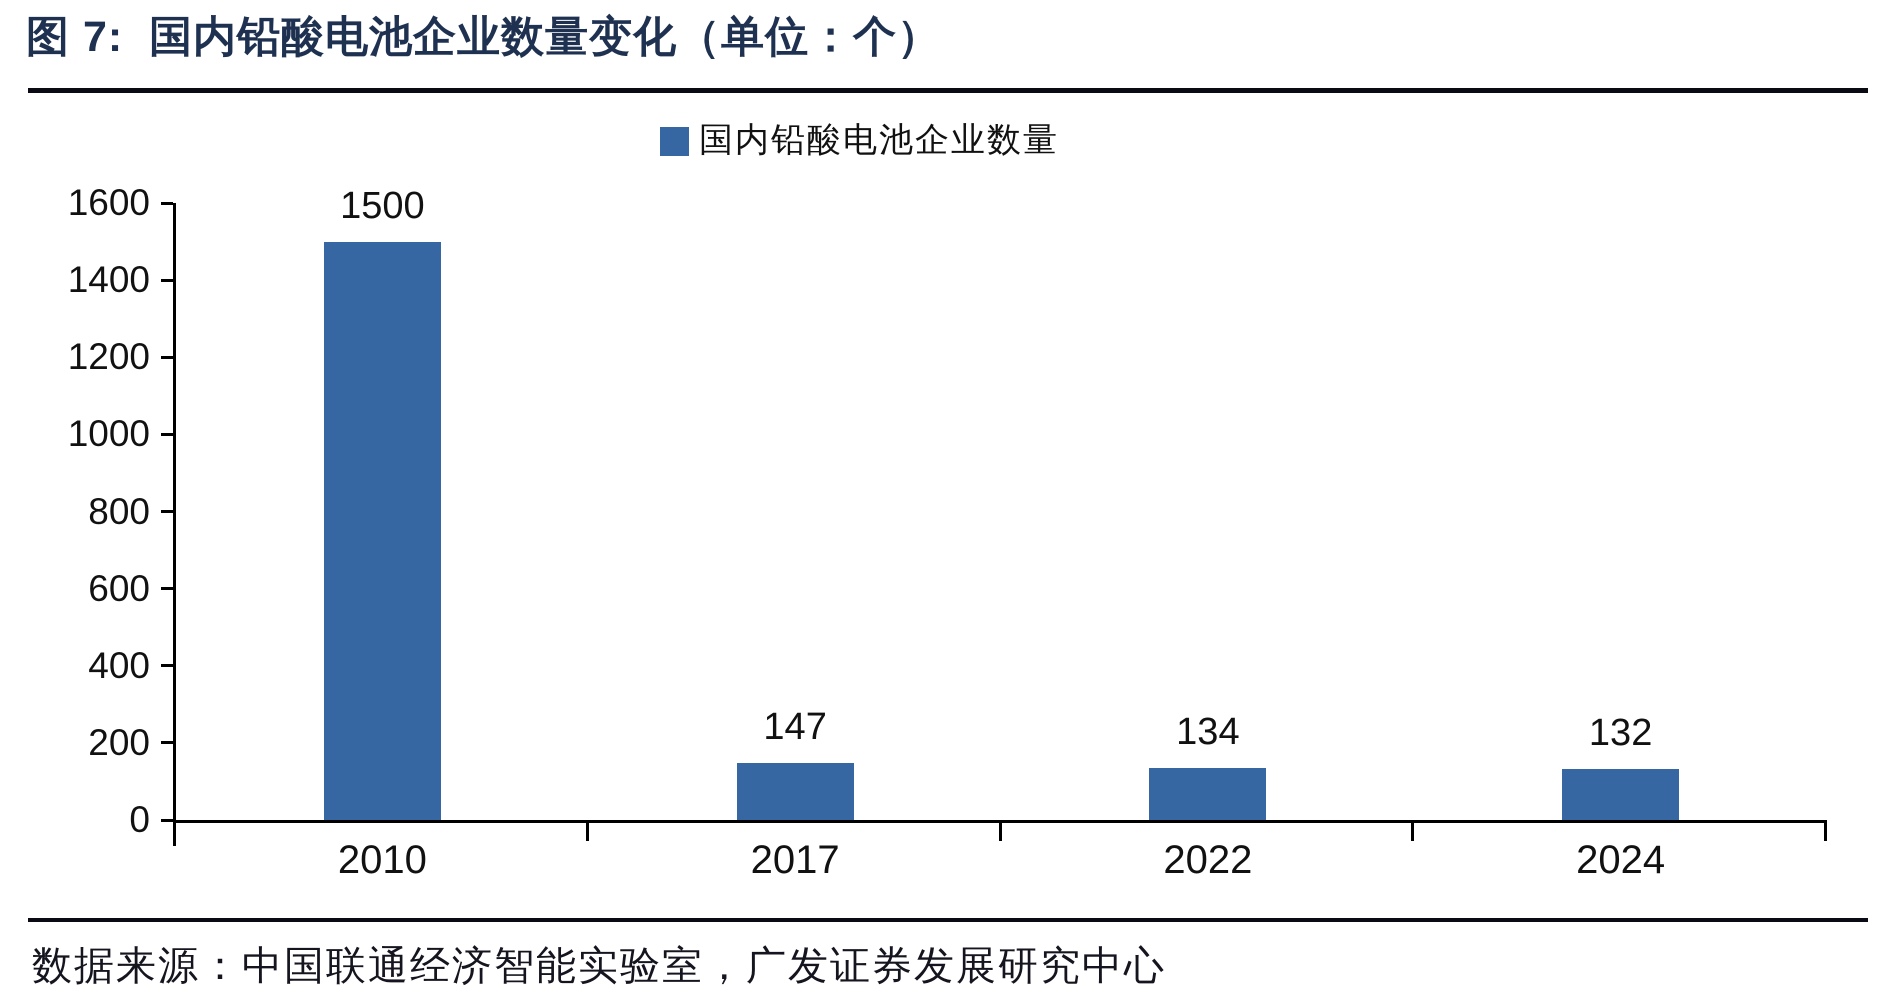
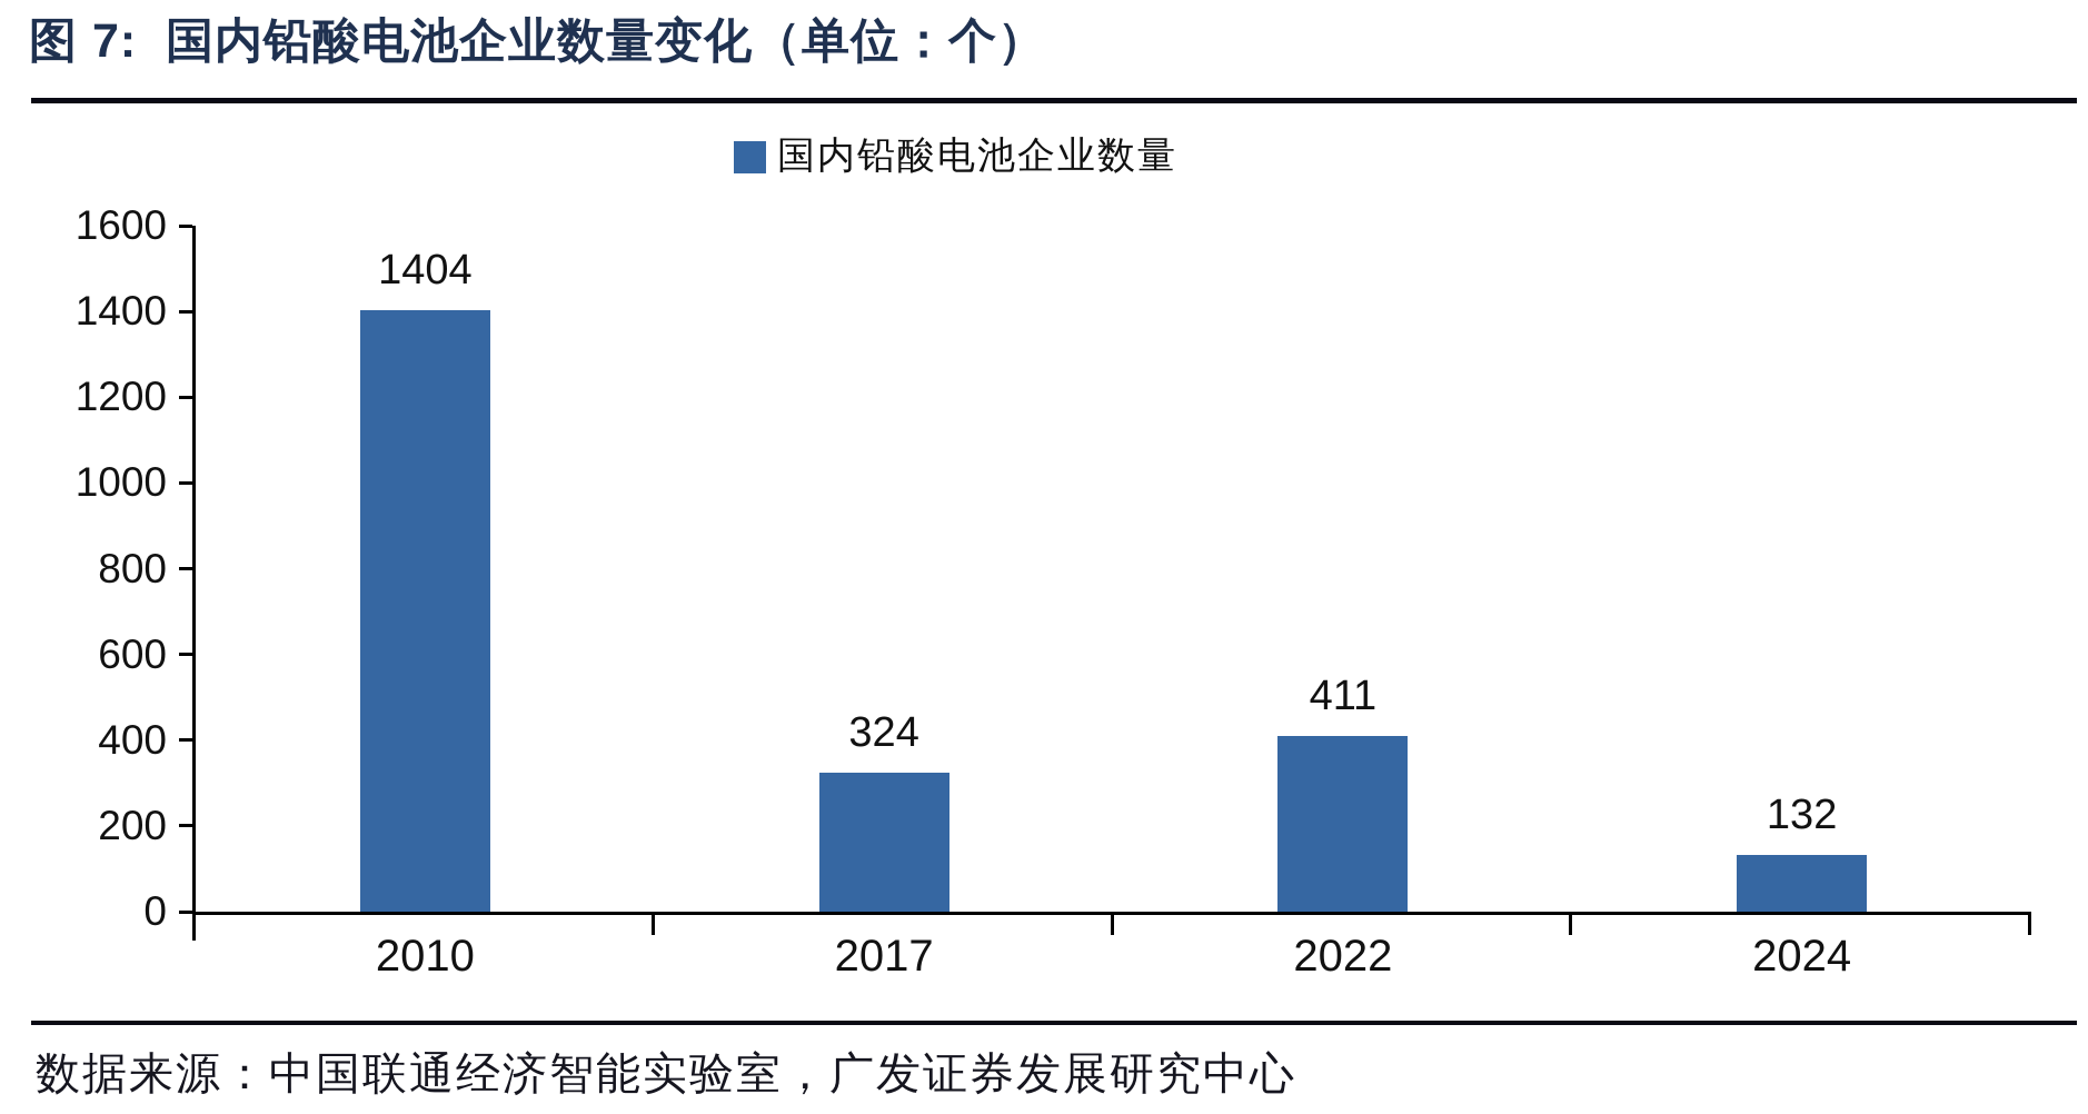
2010: 1500 -> 1404
2017: 147 -> 324
2022: 134 -> 411
